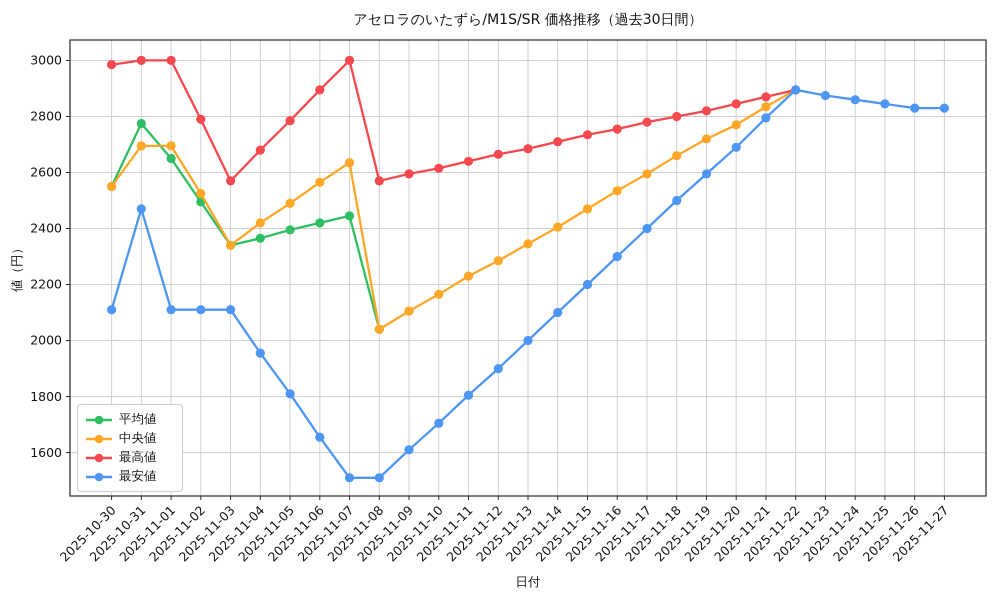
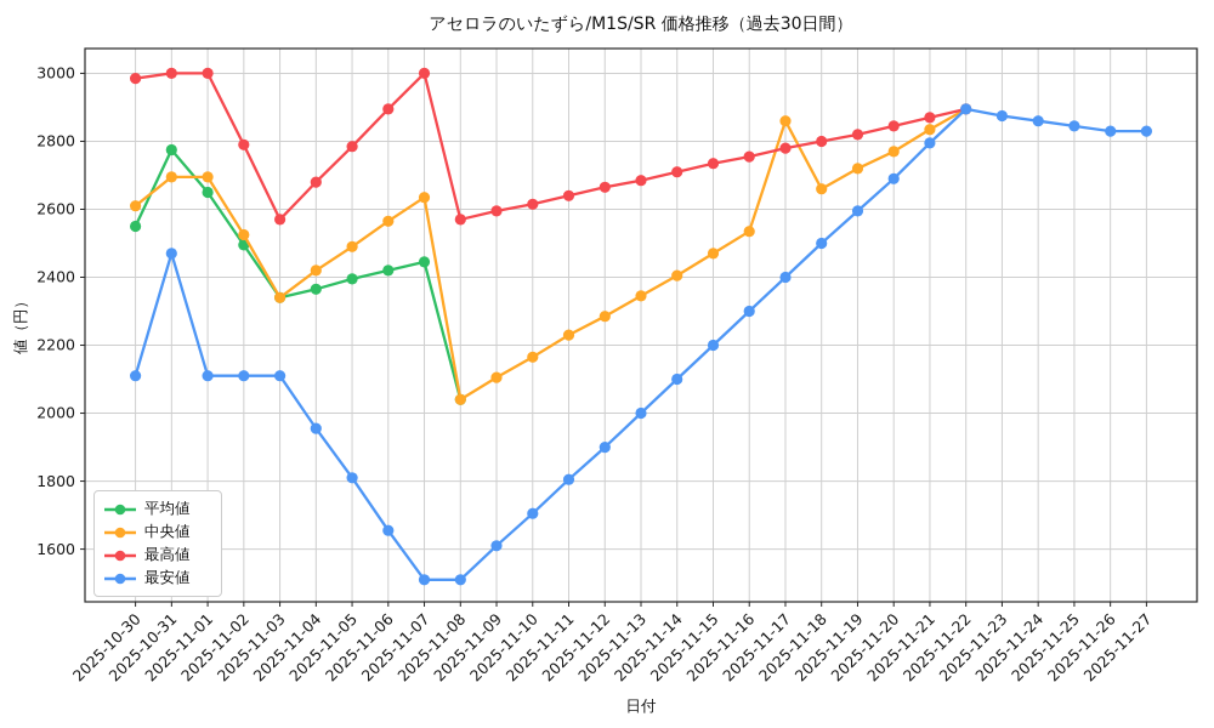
中央値/2025-10-30: 2550 -> 2610
中央値/2025-11-17: 2600 -> 2860
